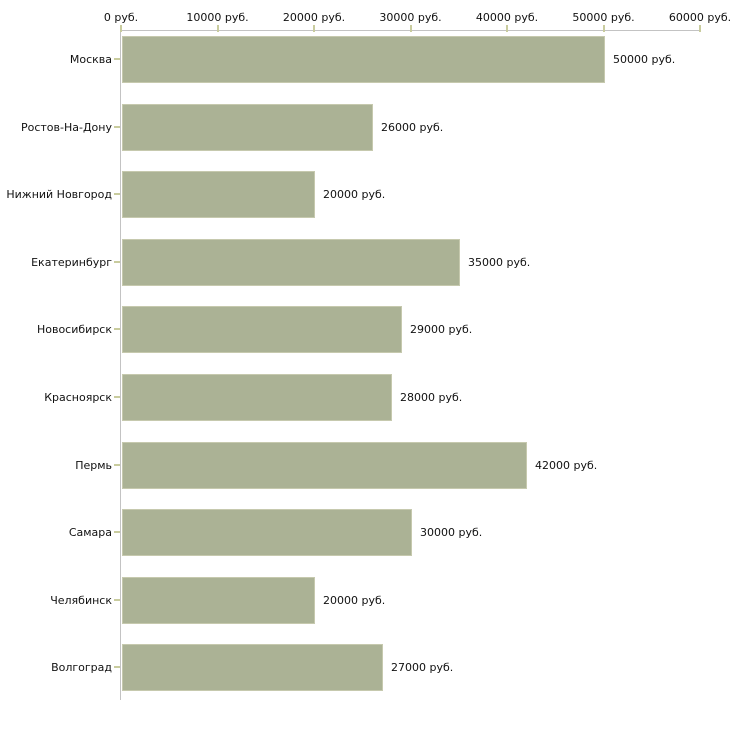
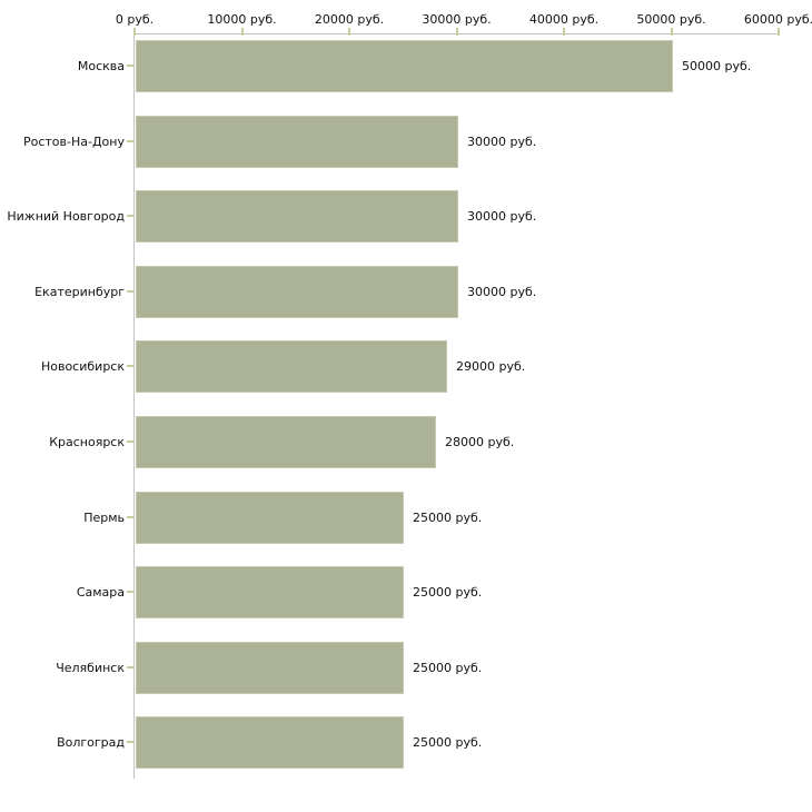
Ростов-На-Дону: 26000 -> 30000
Нижний Новгород: 20000 -> 30000
Екатеринбург: 35000 -> 30000
Пермь: 42000 -> 25000
Самара: 30000 -> 25000
Челябинск: 20000 -> 25000
Волгоград: 27000 -> 25000
